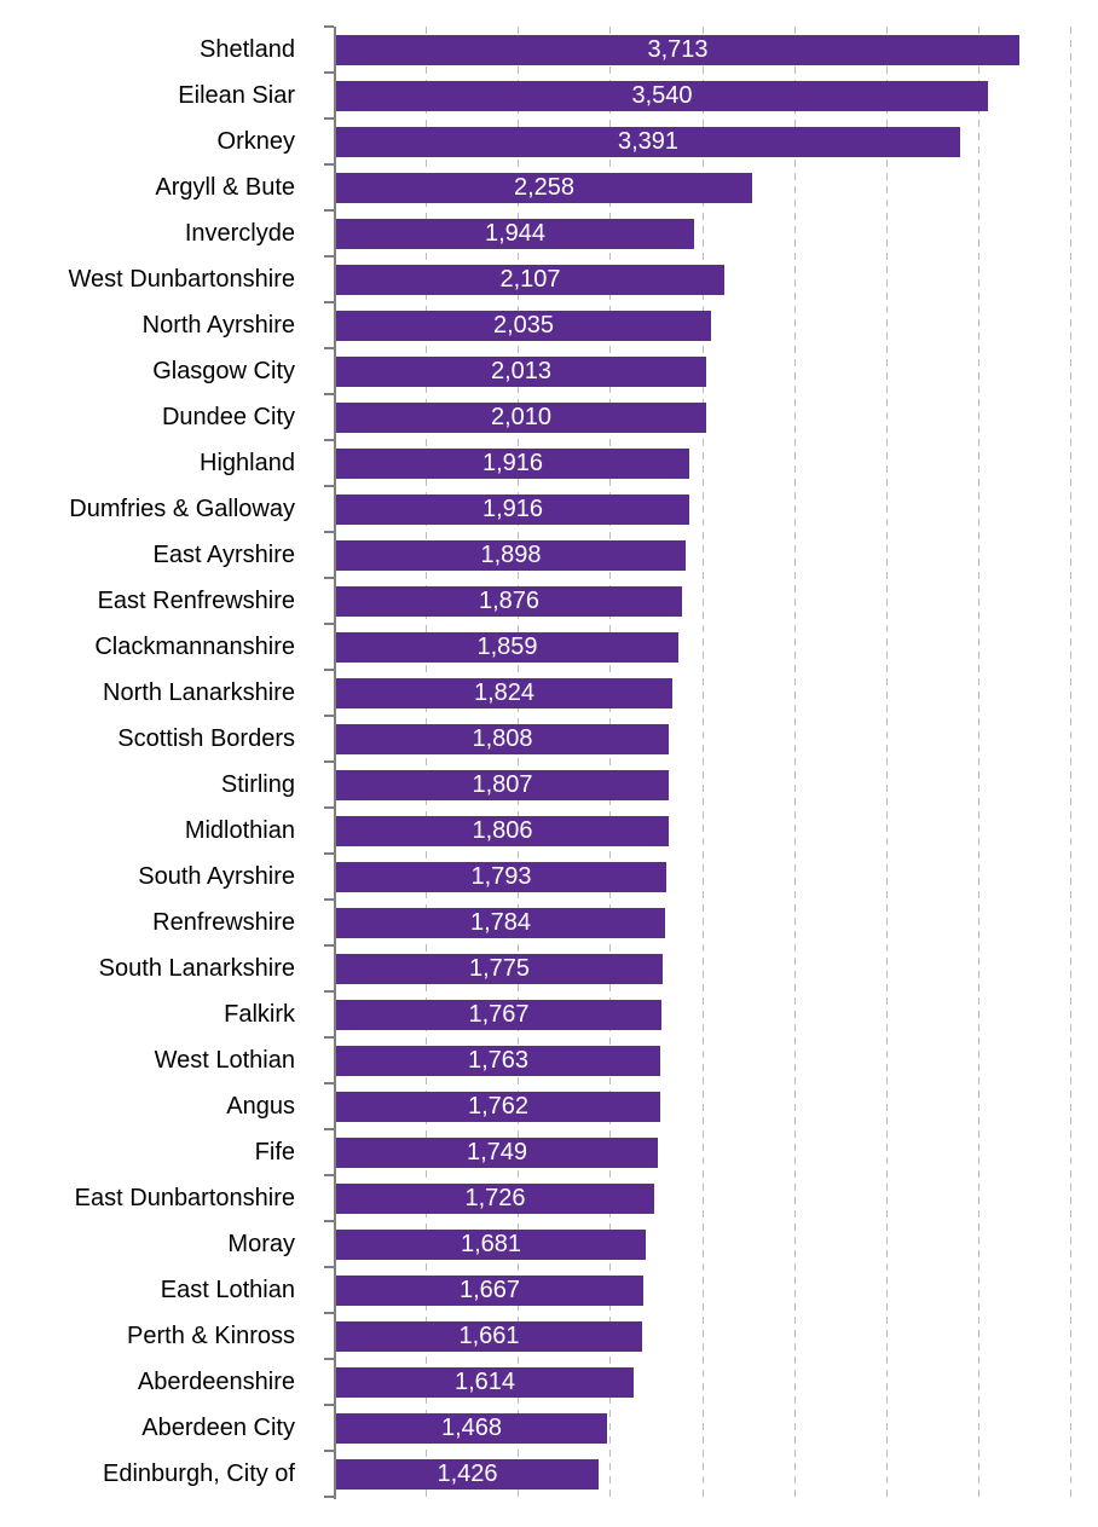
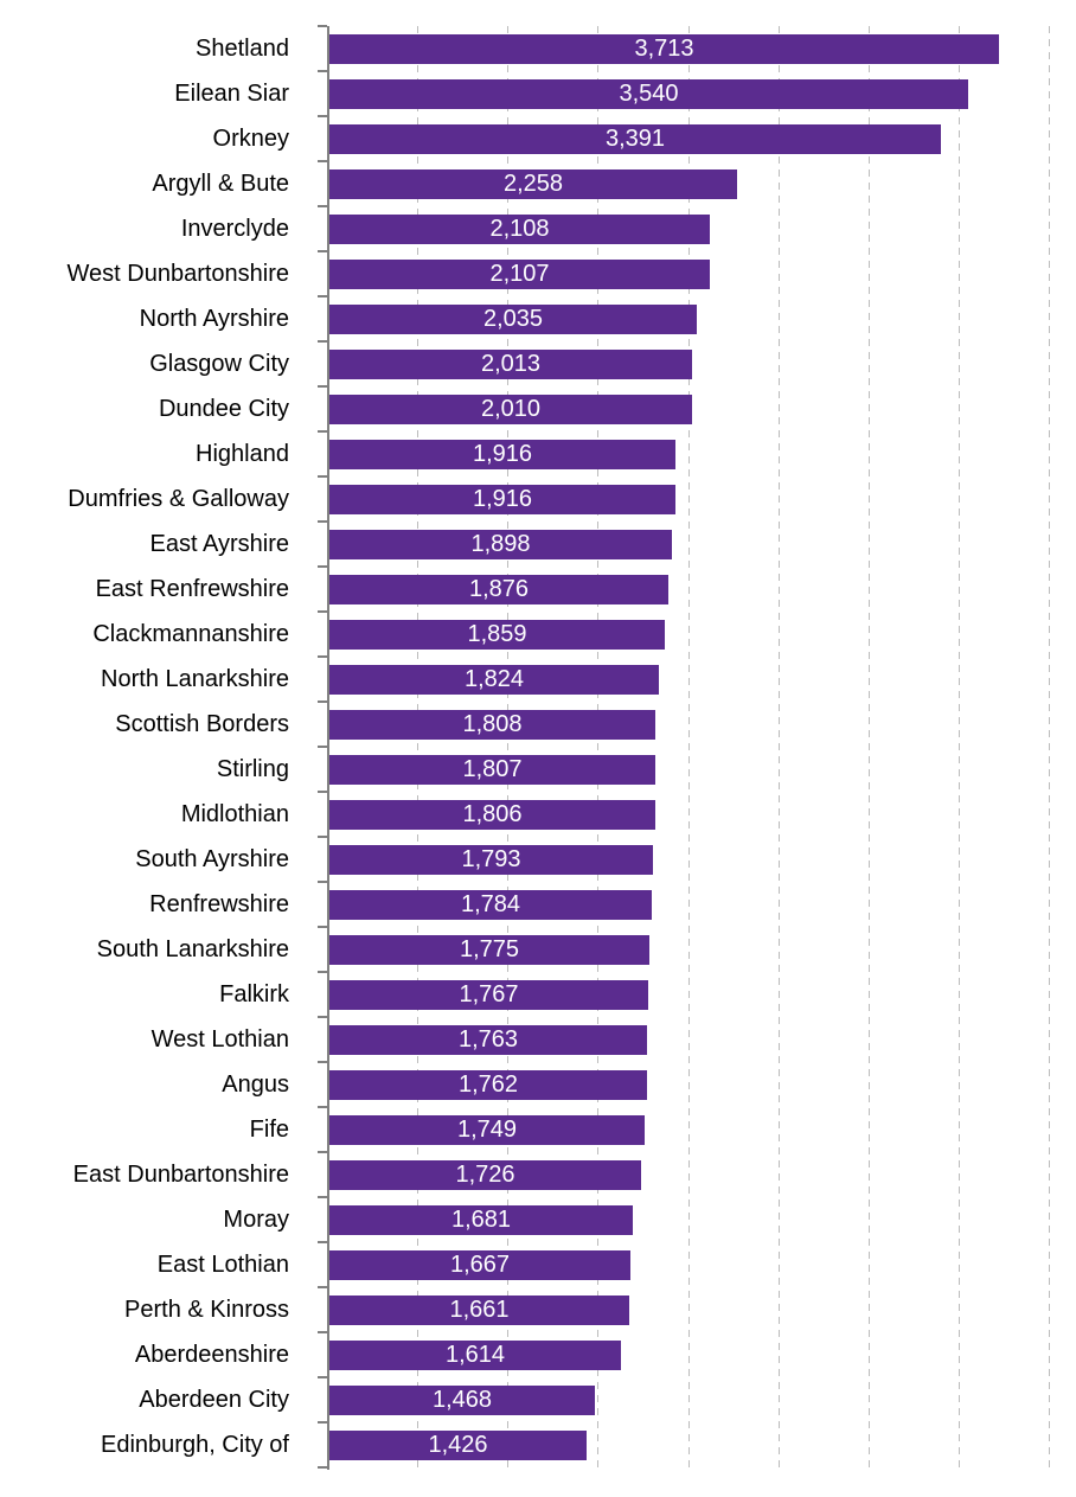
Inverclyde: 1,944 -> 2,108
